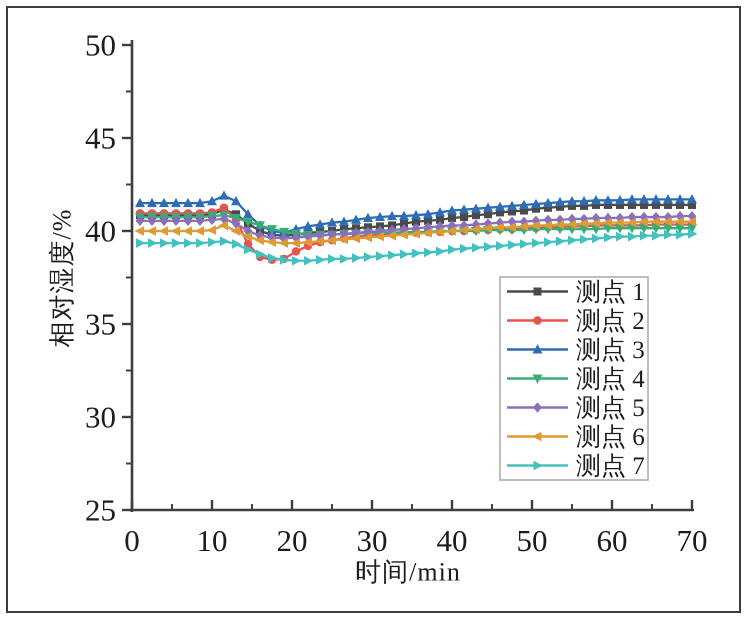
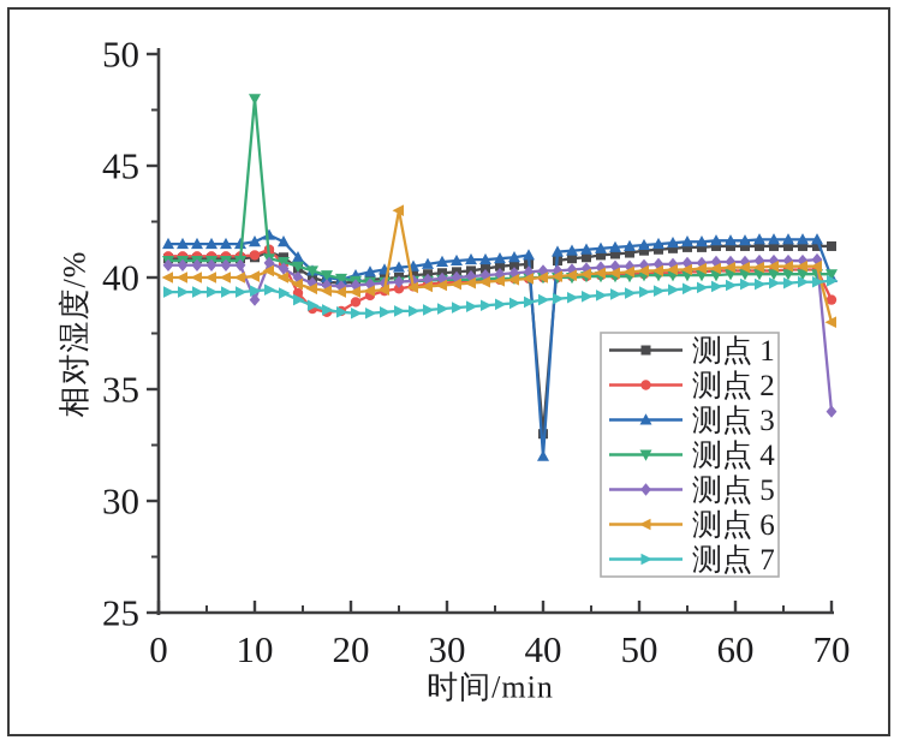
测点 4/10: 41 -> 48
测点 5/10: 41 -> 39
测点 6/25: 40 -> 43
测点 1/40: 41 -> 33
测点 3/40: 41 -> 32
测点 2/70: 40 -> 39
测点 3/70: 42 -> 40
测点 5/70: 41 -> 34
测点 6/70: 40 -> 38
